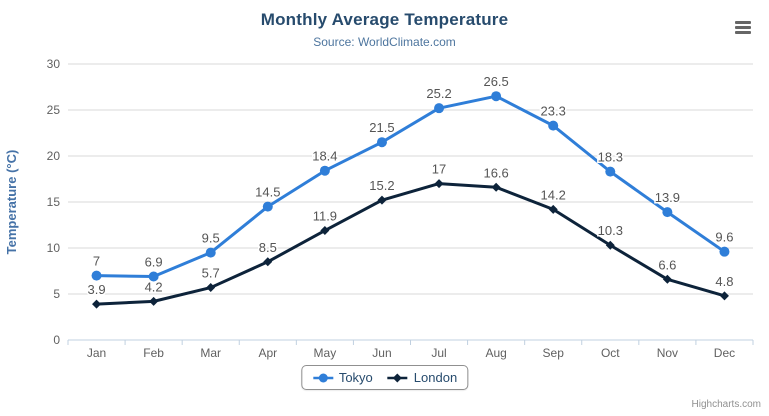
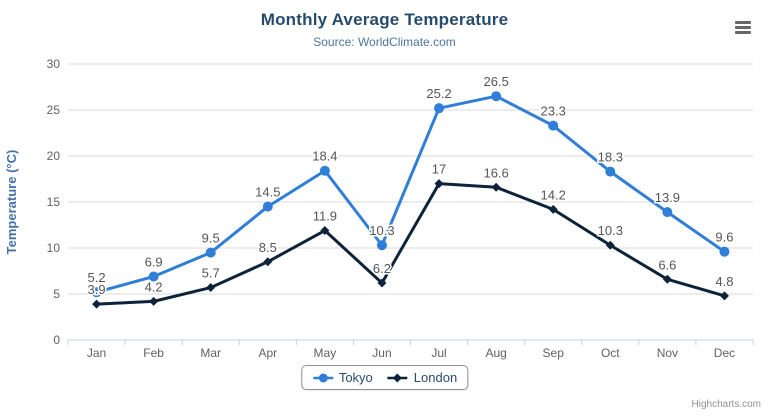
Tokyo/Jan: 7 -> 5.2
Tokyo/Jun: 21.5 -> 10.3
London/Jun: 15.2 -> 6.2
